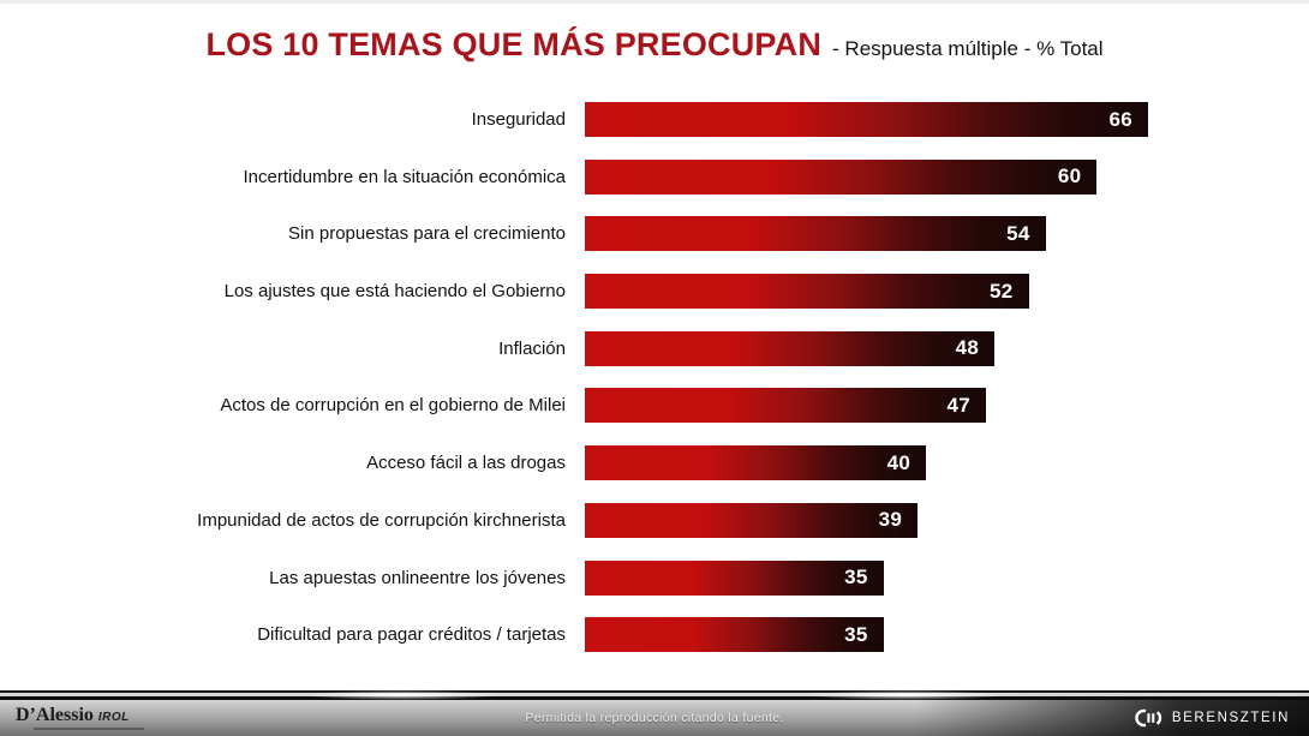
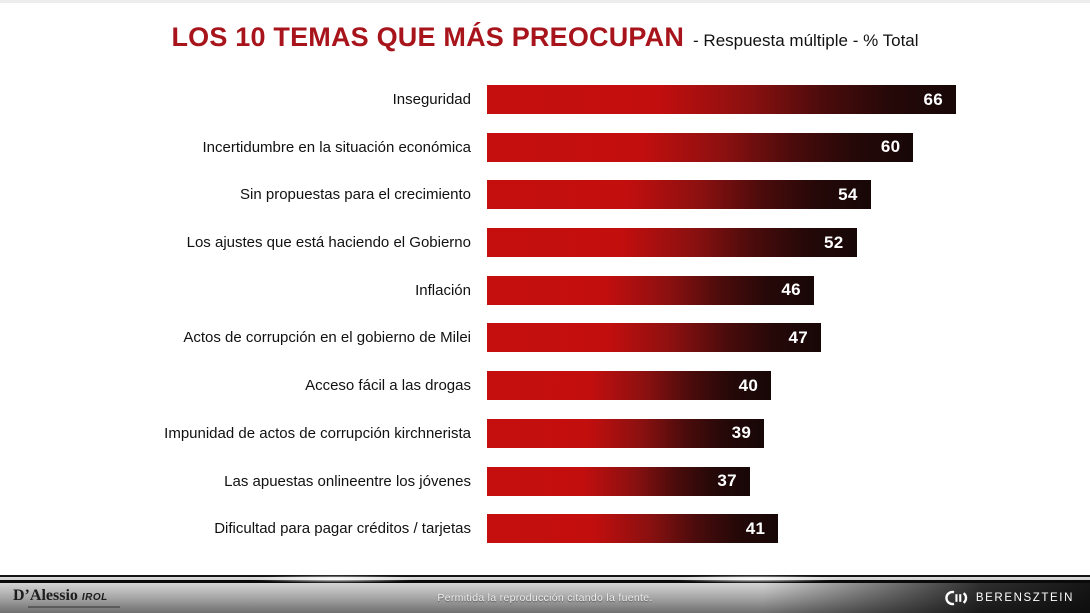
Inflación: 48 -> 46
Las apuestas onlineentre los jóvenes: 35 -> 37
Dificultad para pagar créditos / tarjetas: 35 -> 41
